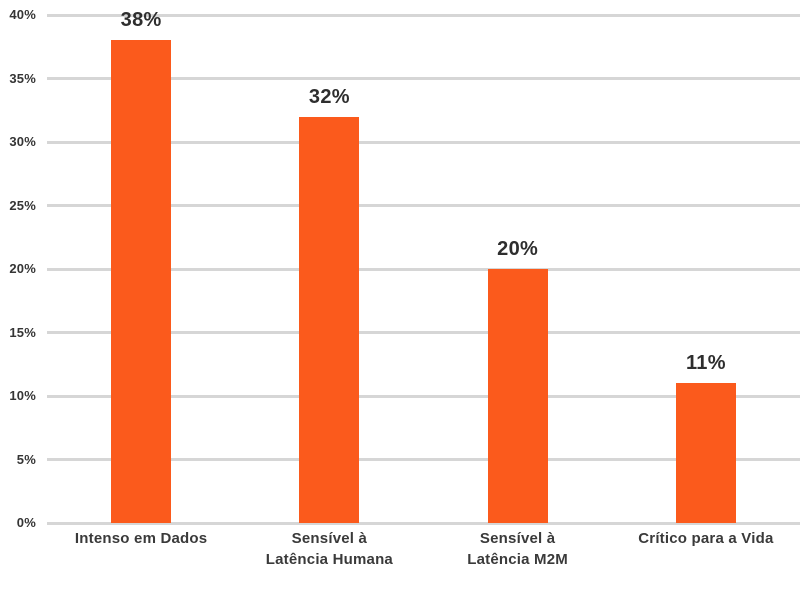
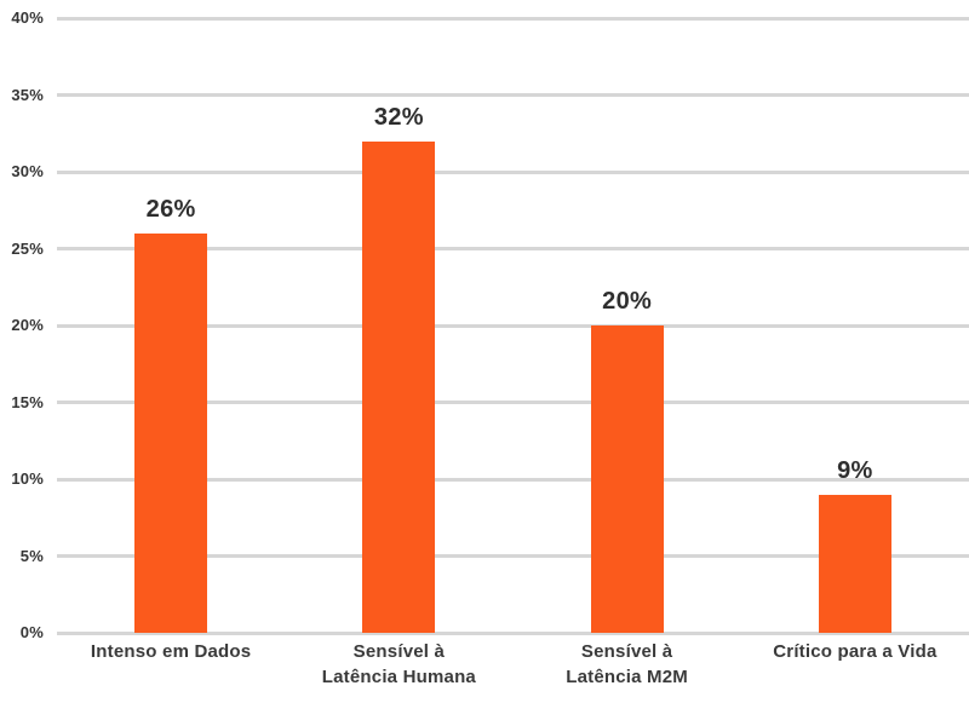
Intenso em Dados: 38% -> 26%
Crítico para a Vida: 11% -> 9%
